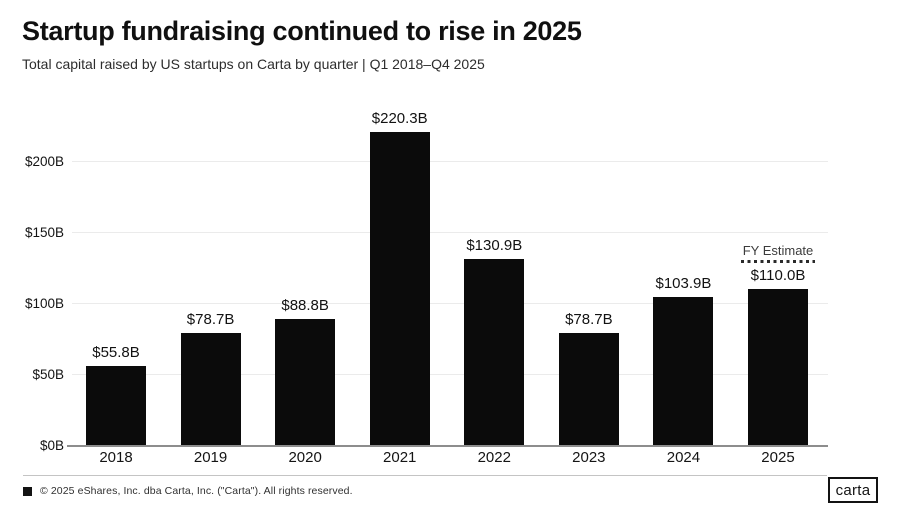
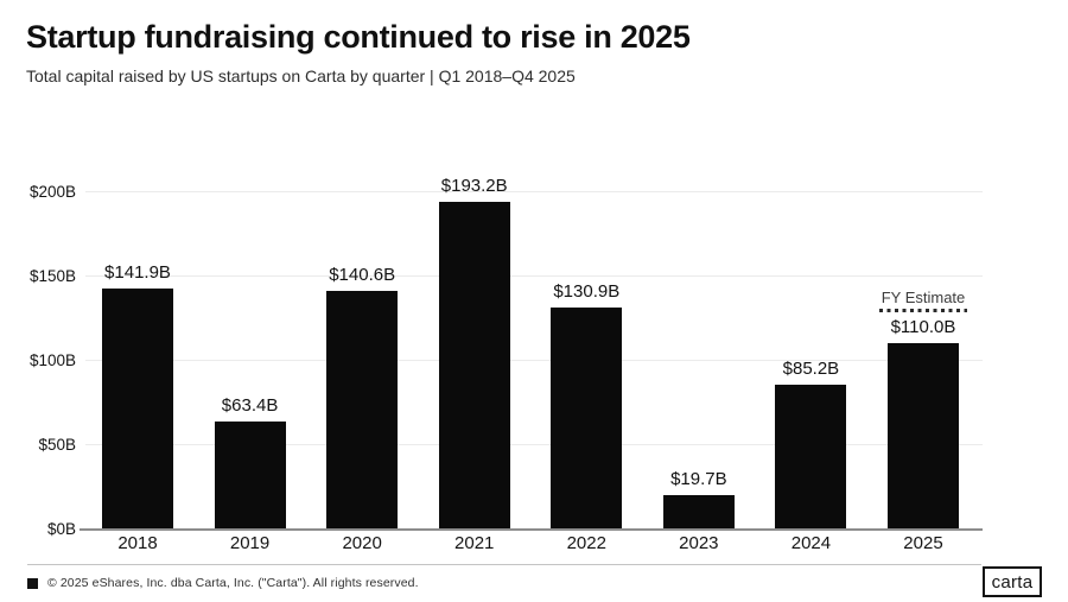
2018: $55.8B -> $141.9B
2019: $78.7B -> $63.4B
2020: $88.8B -> $140.6B
2021: $220.3B -> $193.2B
2023: $78.7B -> $19.7B
2024: $103.9B -> $85.2B
